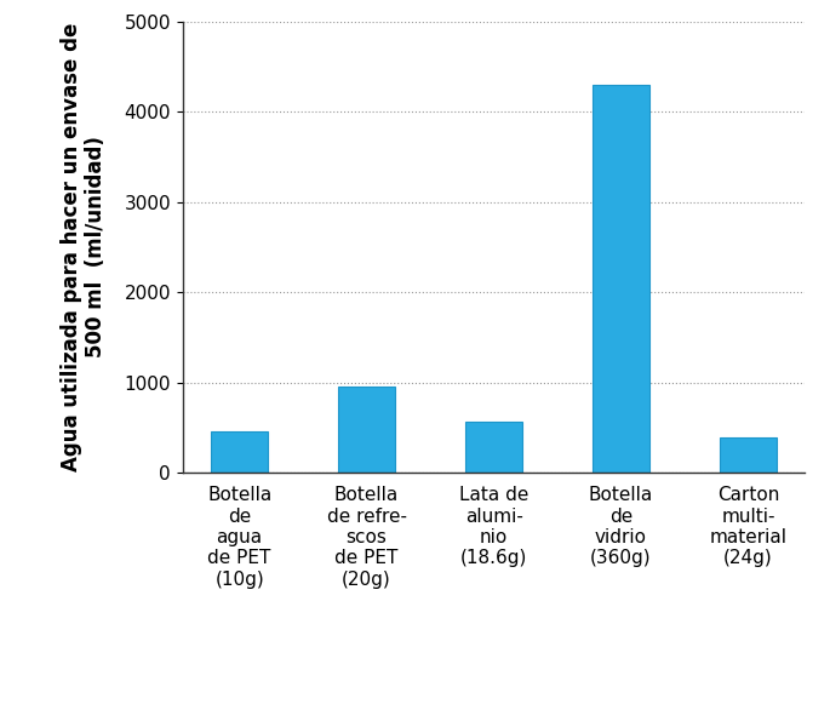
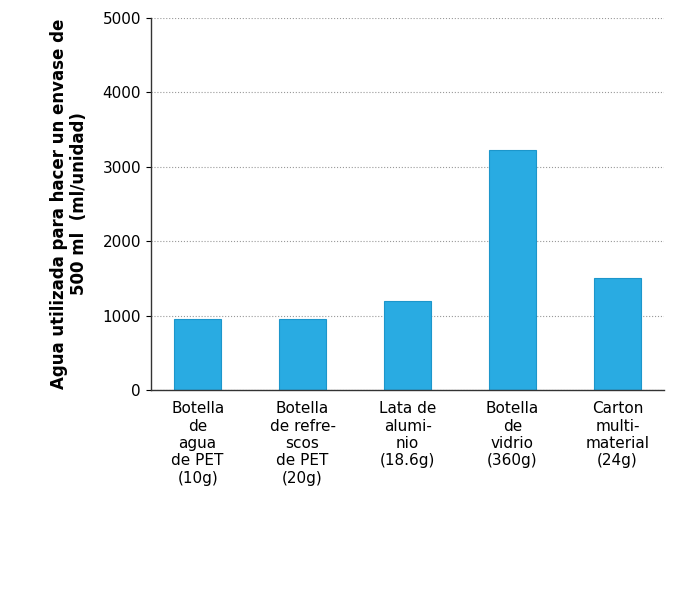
Botella de agua de PET (10g): 460 -> 960
Lata de alumi- nio (18.6g): 570 -> 1200
Botella de vidrio (360g): 4300 -> 3220
Carton multi- material (24g): 390 -> 1500
